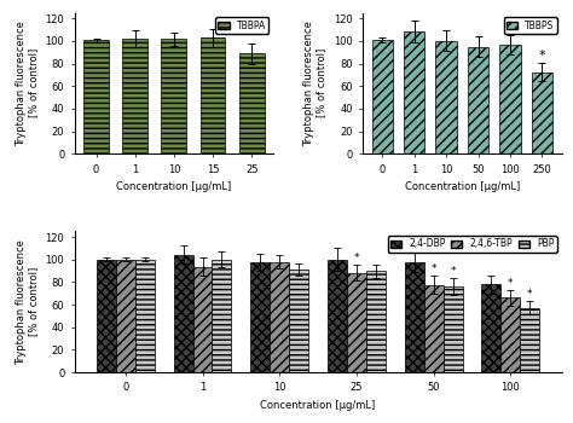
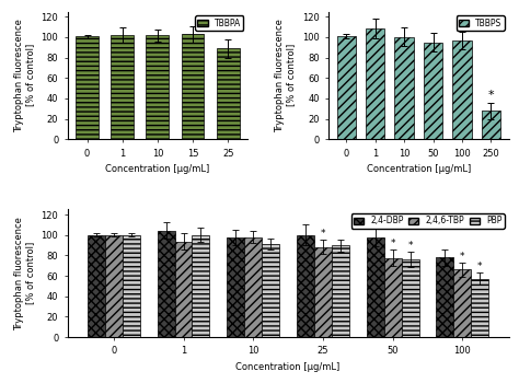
250: 72 -> 28
